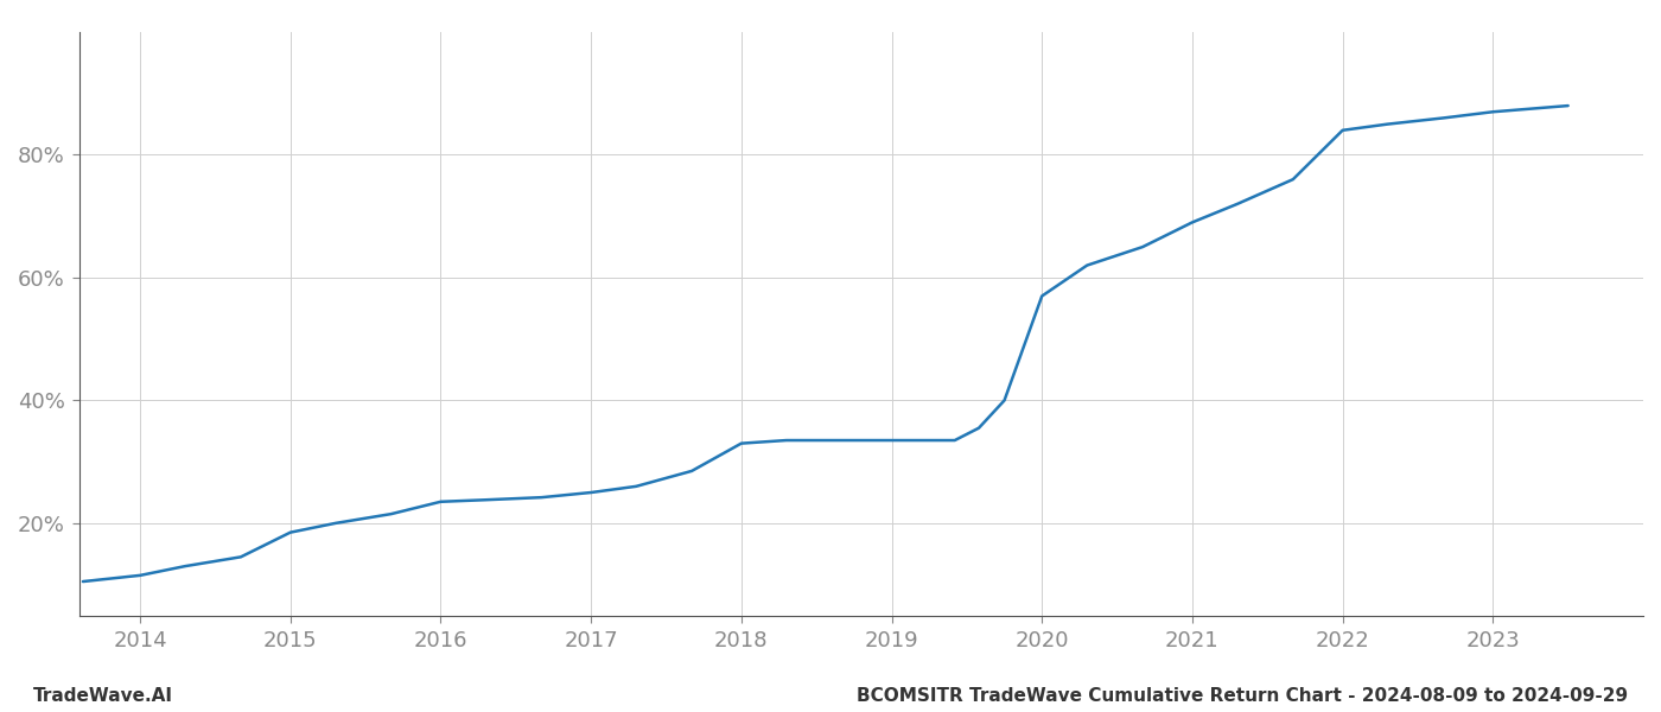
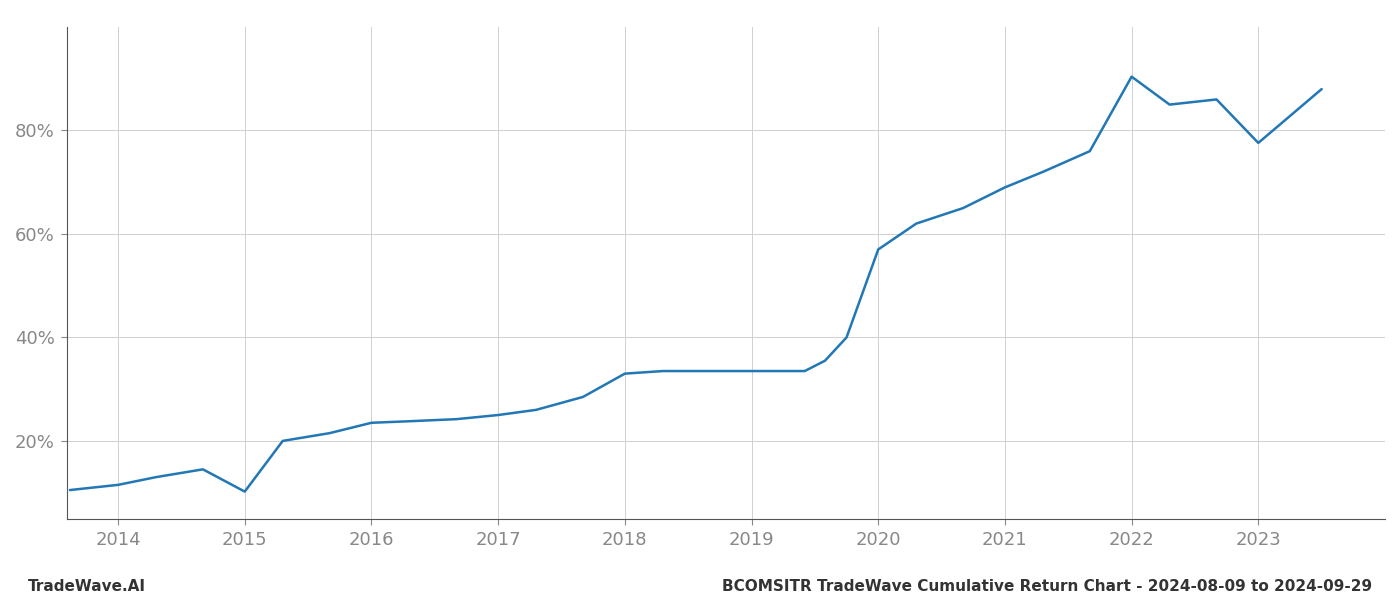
2015: 18.5% -> 10.2%
2022: 84.0% -> 90.4%
2023: 87.0% -> 77.6%
